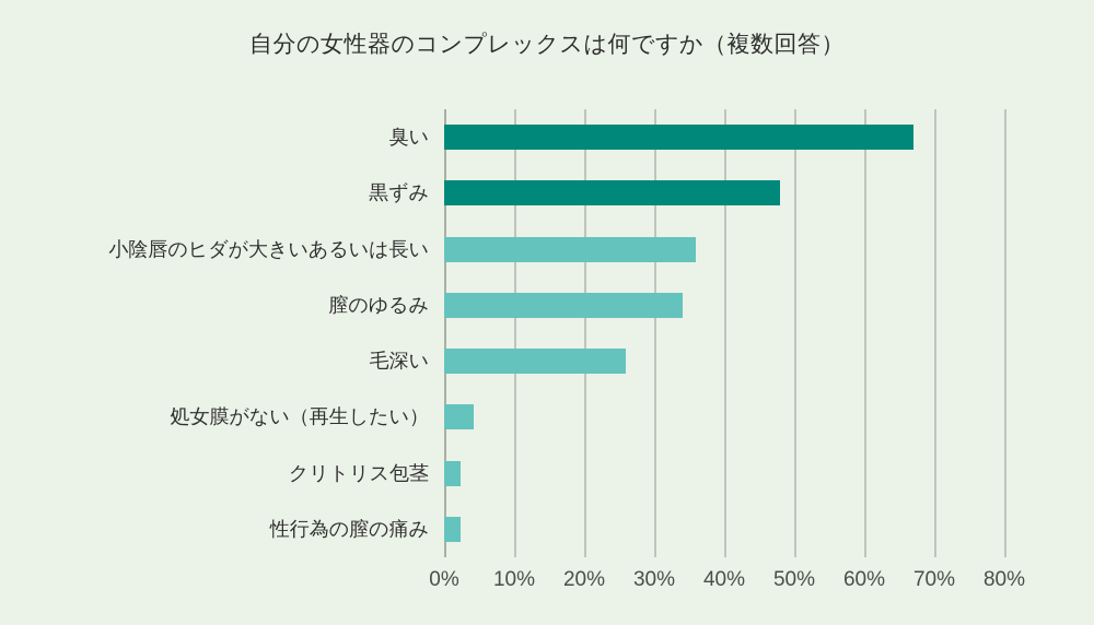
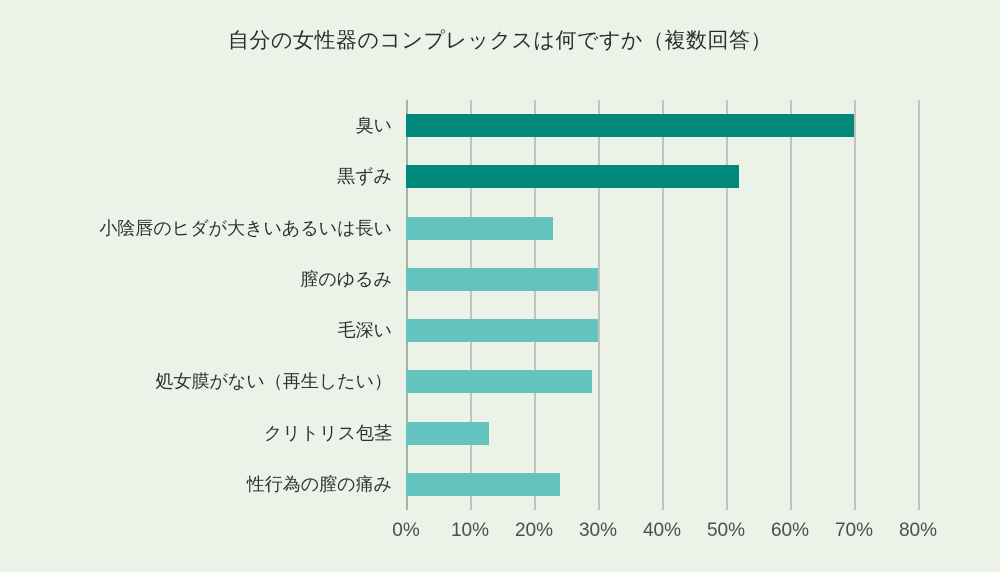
臭い: 67% -> 70%
黒ずみ: 48% -> 52%
小陰唇のヒダが大きいあるいは長い: 36% -> 23%
膣のゆるみ: 34% -> 30%
毛深い: 26% -> 30%
処女膜がない（再生したい）: 4% -> 29%
クリトリス包茎: 2% -> 13%
性行為の膣の痛み: 2% -> 24%
